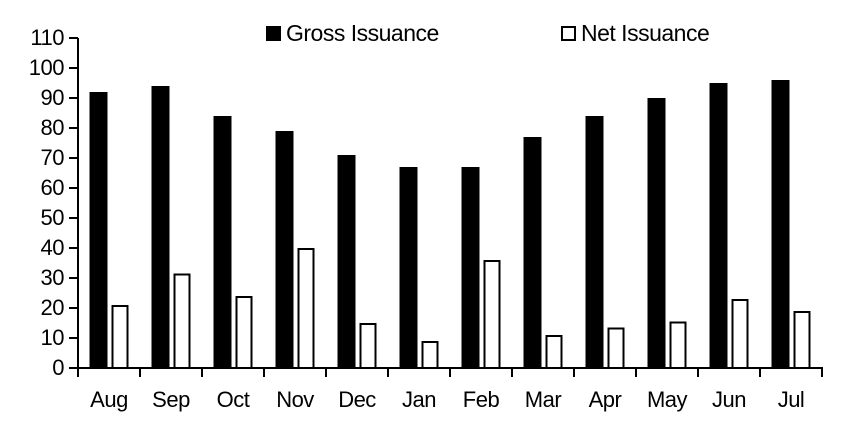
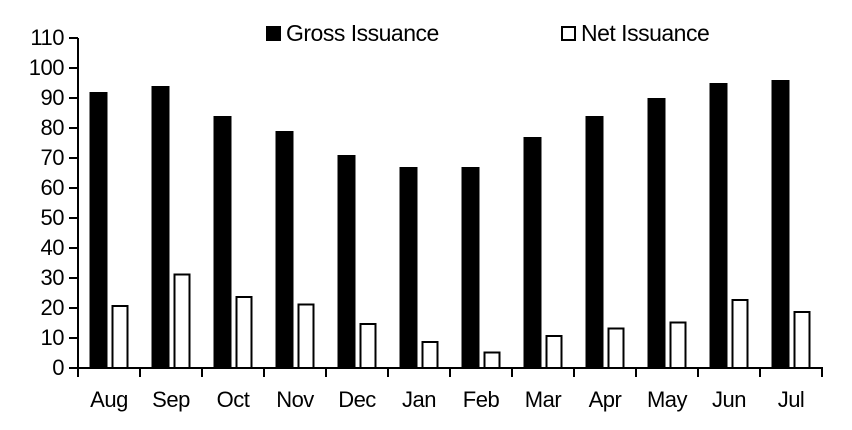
Net Issuance/Nov: 40 -> 22
Net Issuance/Feb: 36 -> 6
